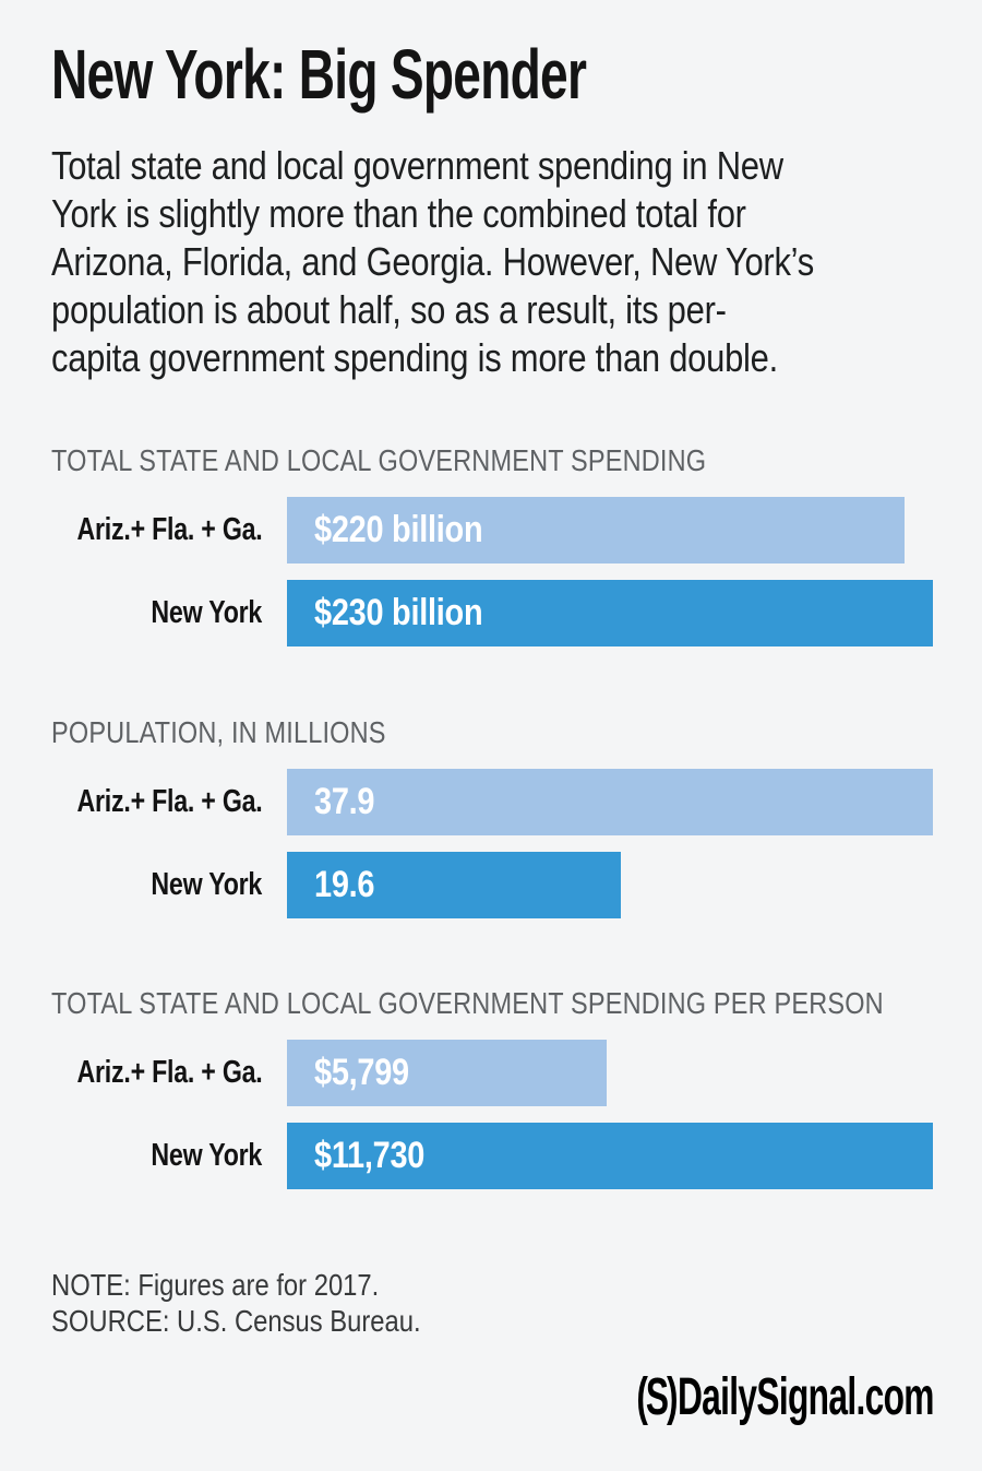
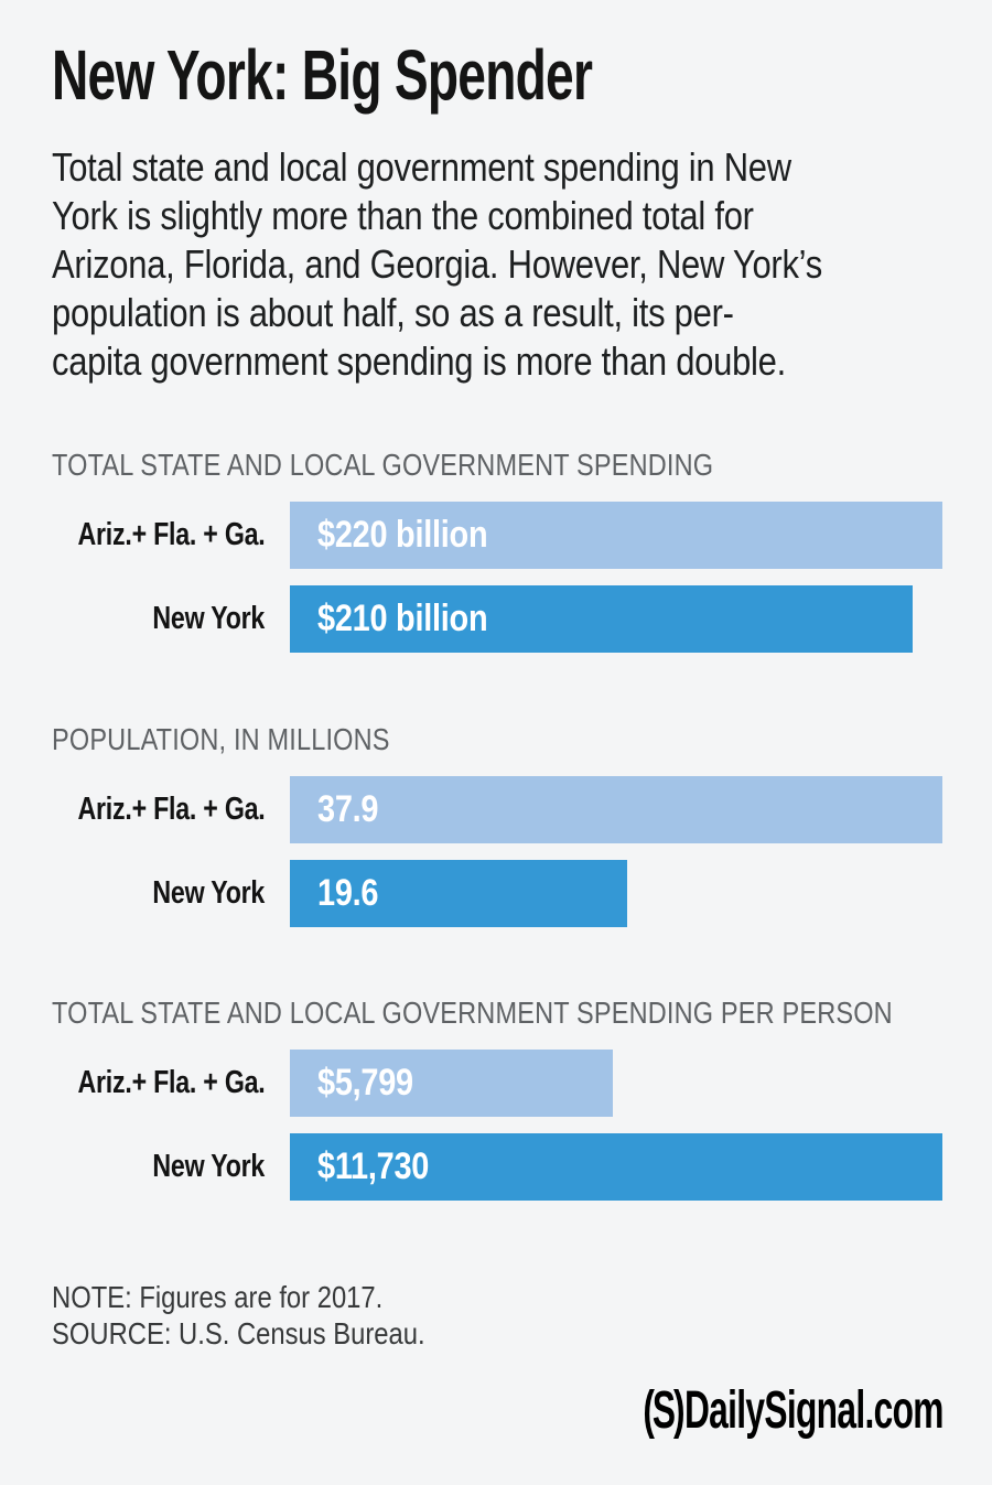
TOTAL STATE AND LOCAL GOVERNMENT SPENDING/New York: $230 -> $210
